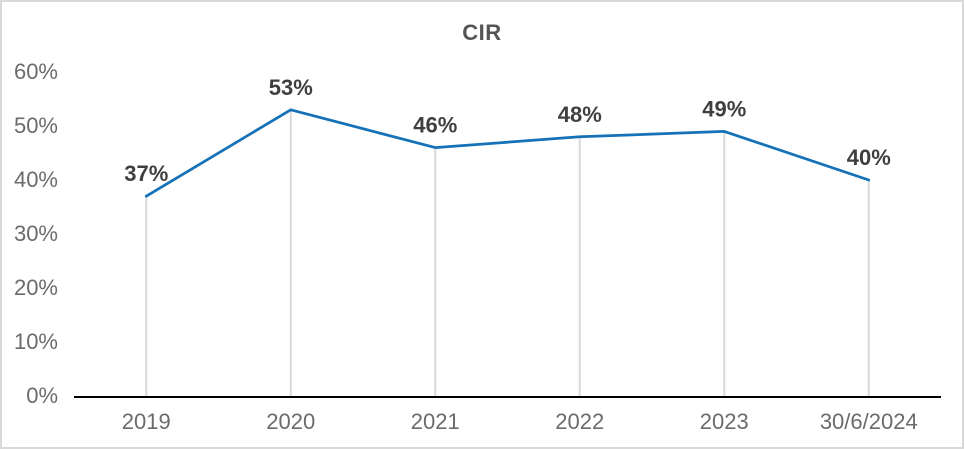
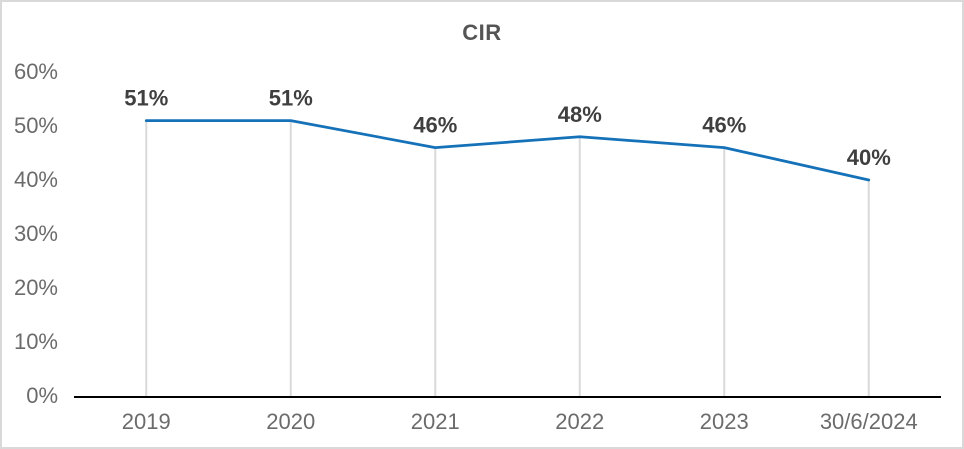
2019: 37% -> 51%
2020: 53% -> 51%
2023: 49% -> 46%
